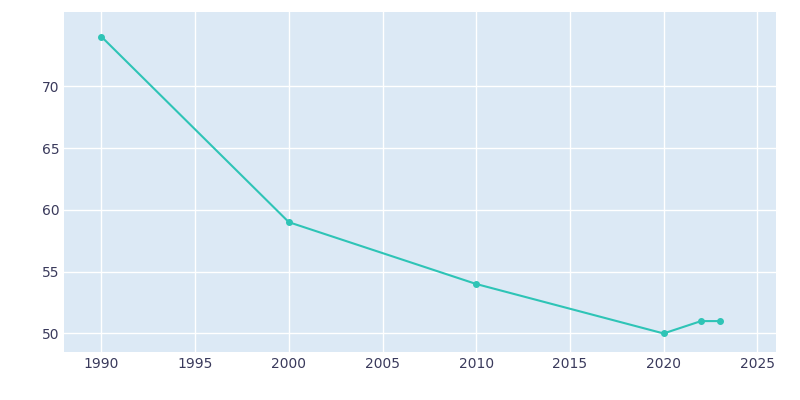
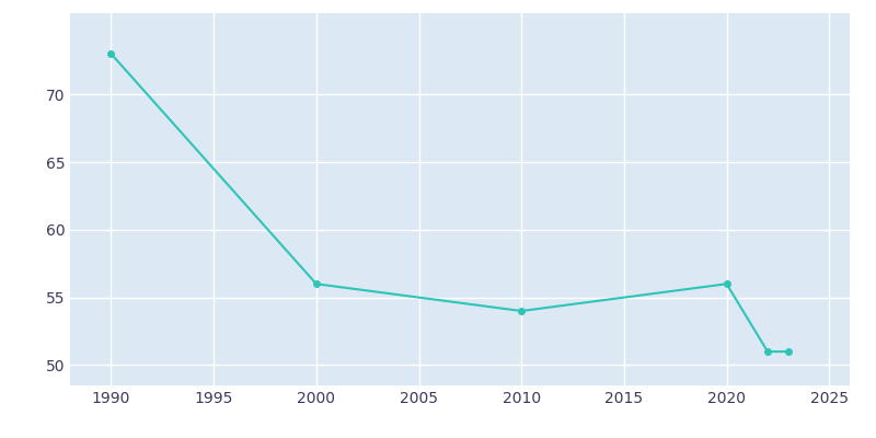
1990: 74 -> 73
2000: 59 -> 56
2020: 50 -> 56
